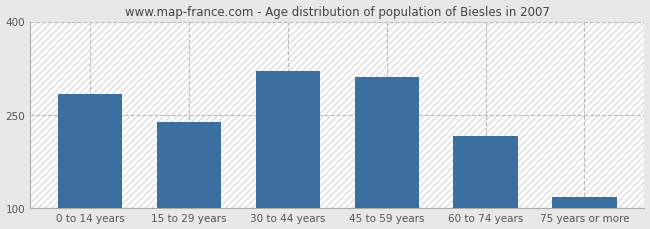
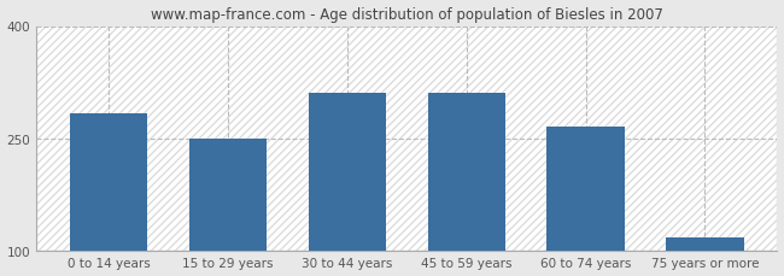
15 to 29 years: 238 -> 250
30 to 44 years: 320 -> 310
60 to 74 years: 215 -> 266
